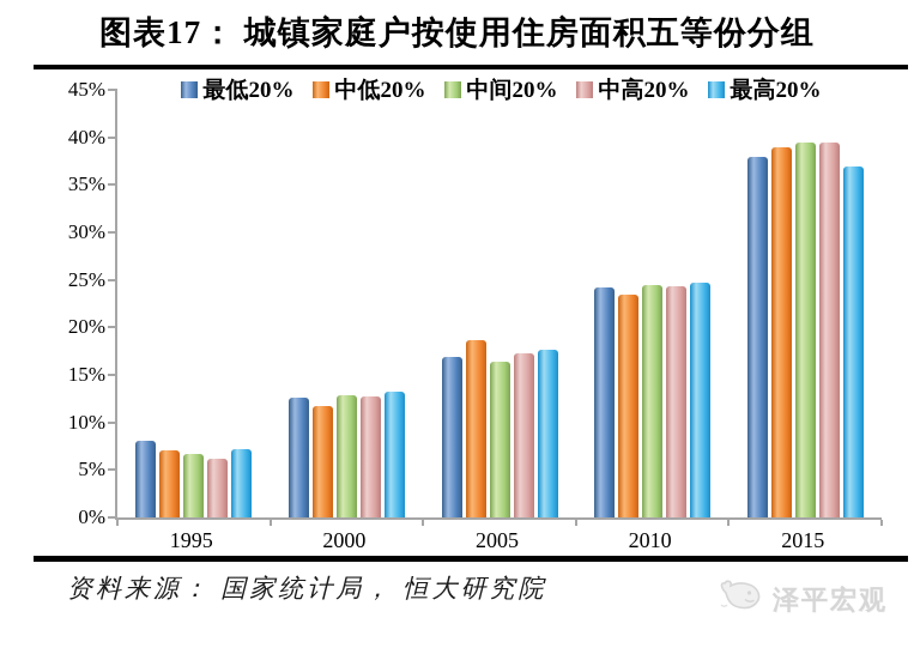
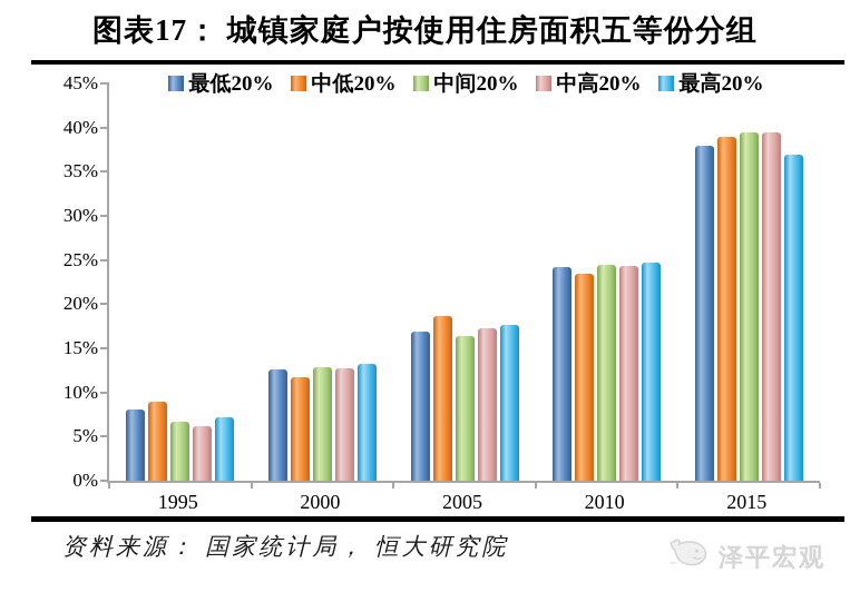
中低20%/1995: 7% -> 9%
